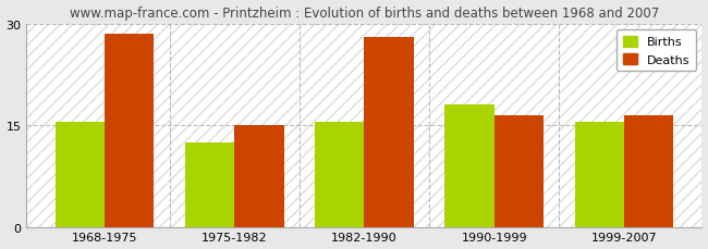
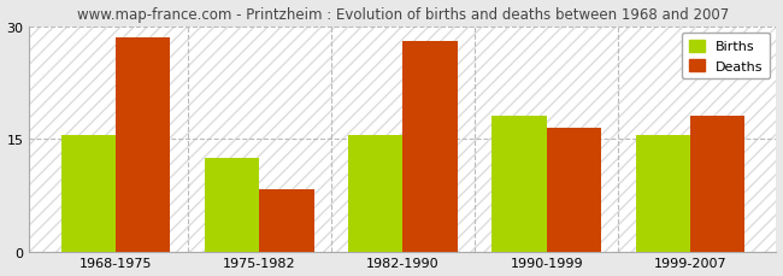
Deaths/1975-1982: 15.0 -> 8.2
Deaths/1999-2007: 16.5 -> 18.0
